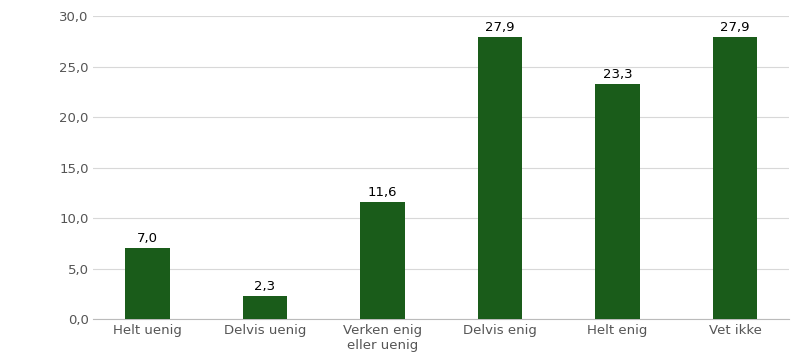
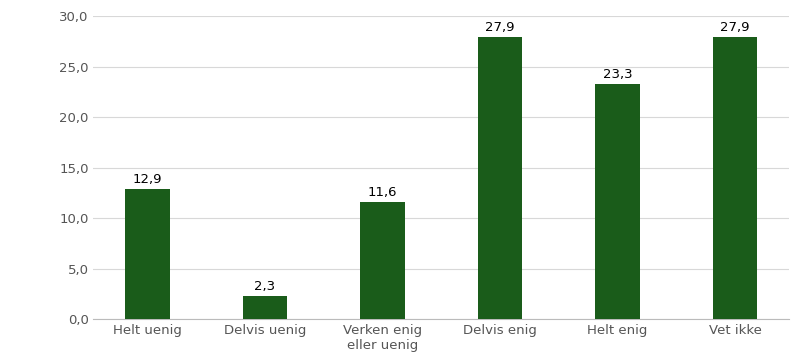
Helt uenig: 7,0 -> 12,9
